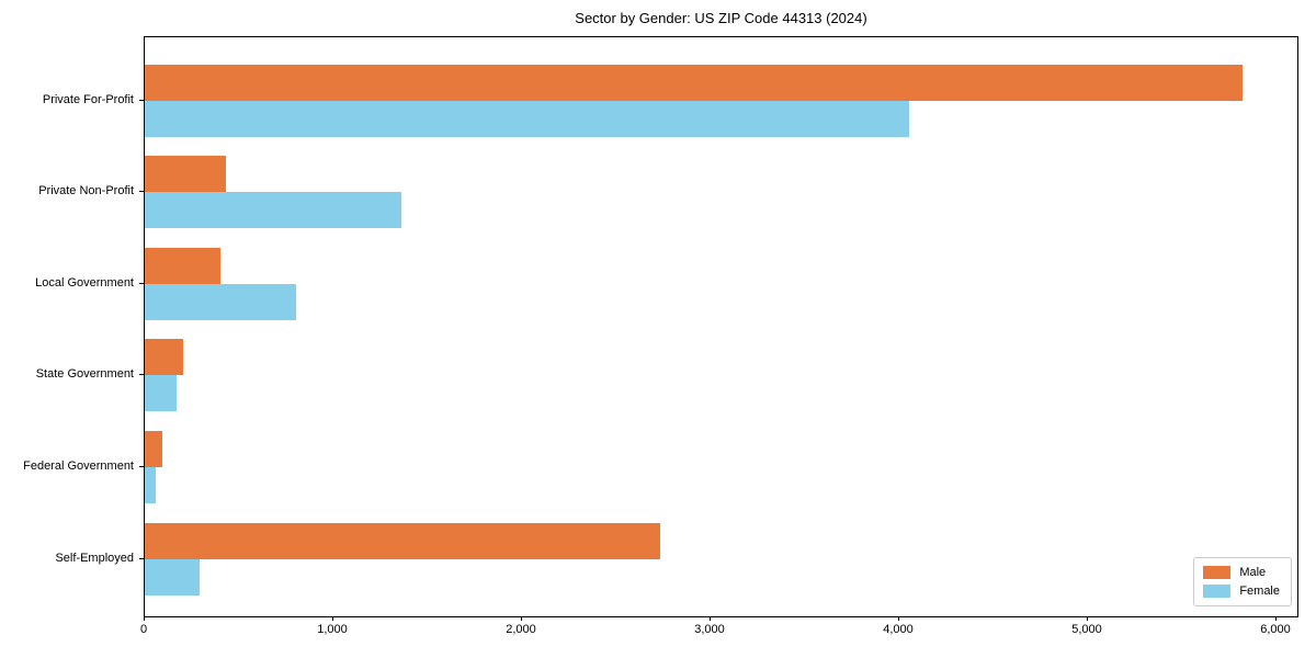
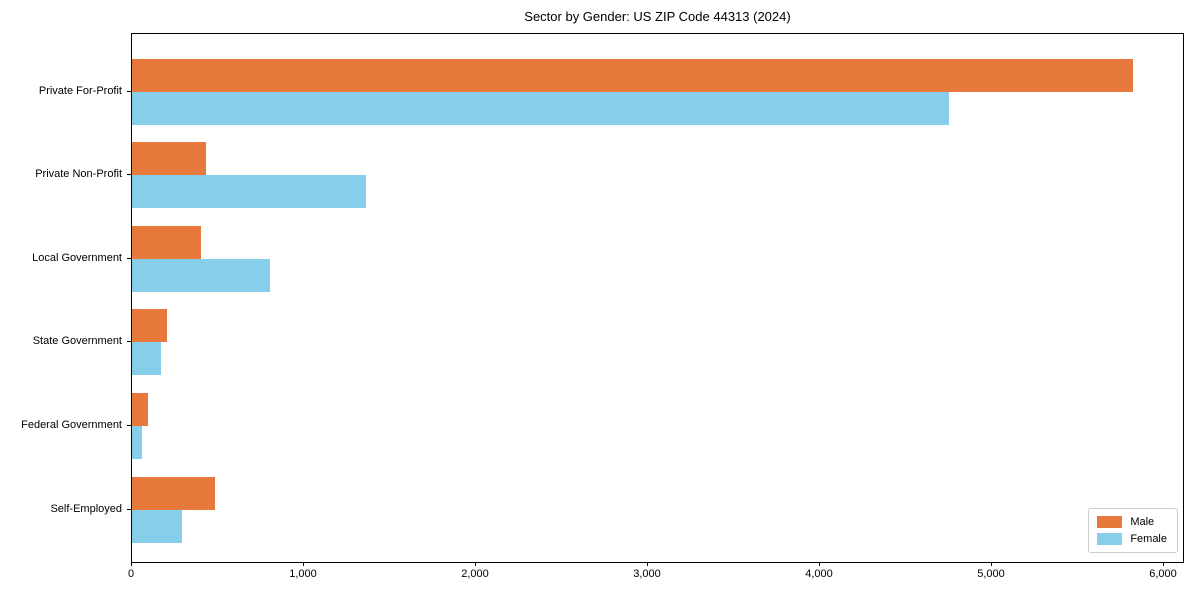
Female/Private For-Profit: 4050 -> 4750
Male/Self-Employed: 2730 -> 480
